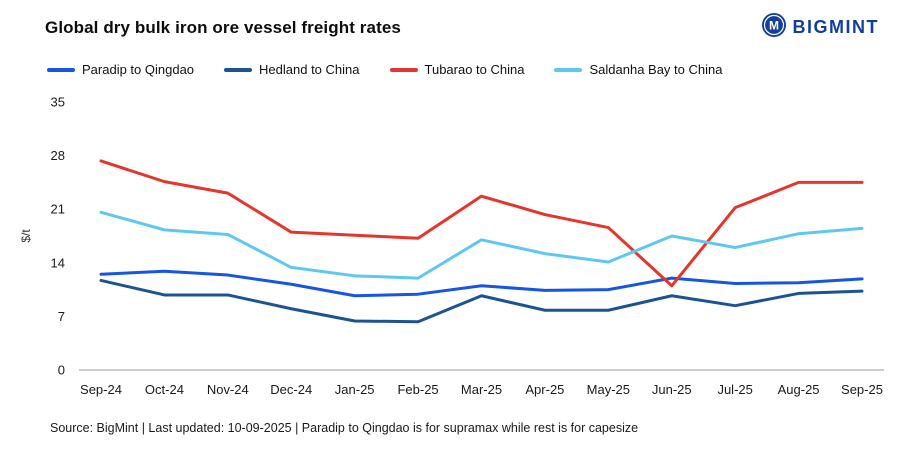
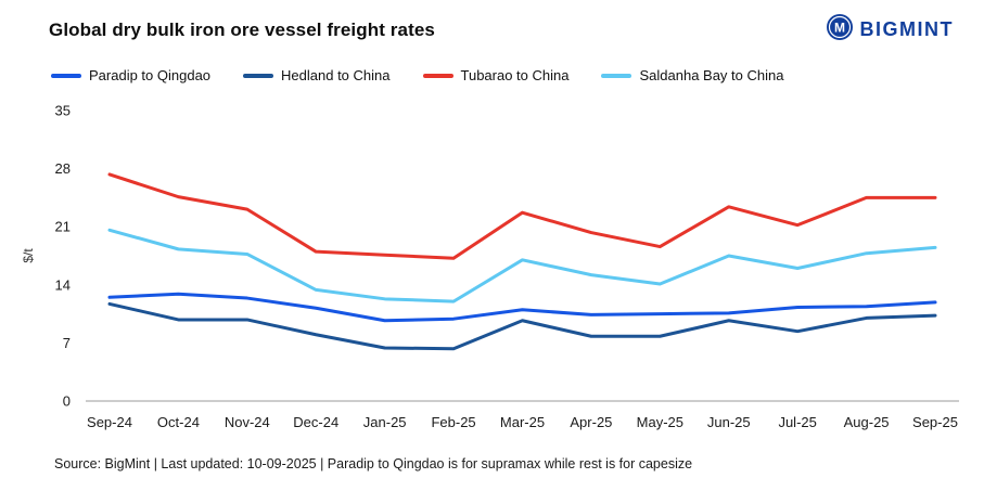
Paradip to Qingdao/Jun-25: 12 -> 11
Tubarao to China/Jun-25: 11 -> 23
